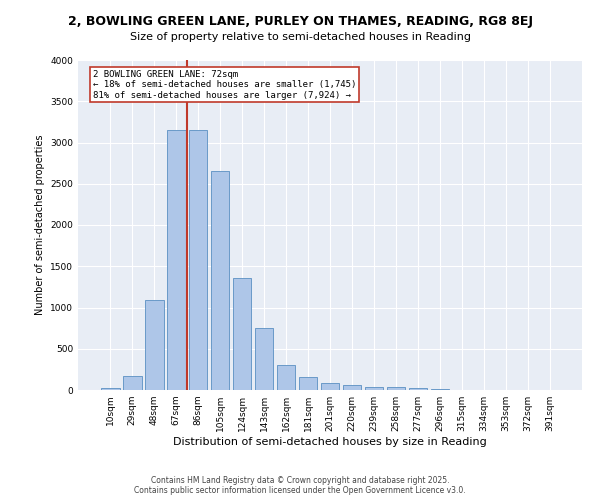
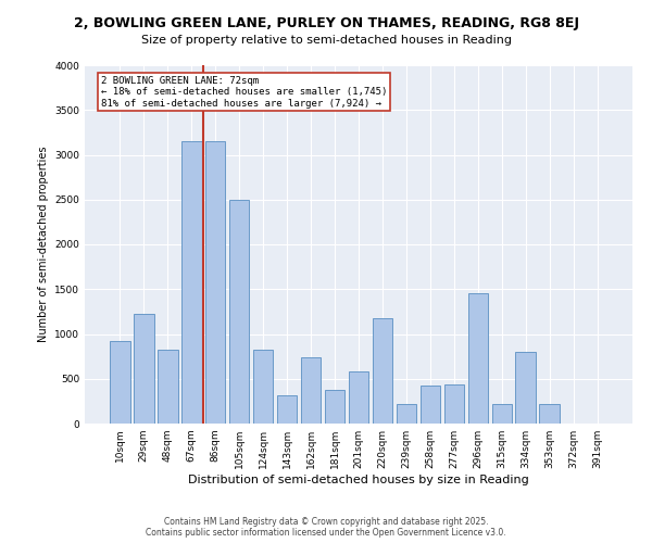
10sqm: 30 -> 920
29sqm: 170 -> 1220
48sqm: 1090 -> 820
105sqm: 2660 -> 2500
124sqm: 1360 -> 820
143sqm: 750 -> 320
162sqm: 300 -> 740
181sqm: 160 -> 380
201sqm: 90 -> 580
220sqm: 60 -> 1180
239sqm: 40 -> 220
258sqm: 40 -> 420
277sqm: 30 -> 440
296sqm: 10 -> 1460
315sqm: 0 -> 220
334sqm: 0 -> 800
353sqm: 0 -> 220
